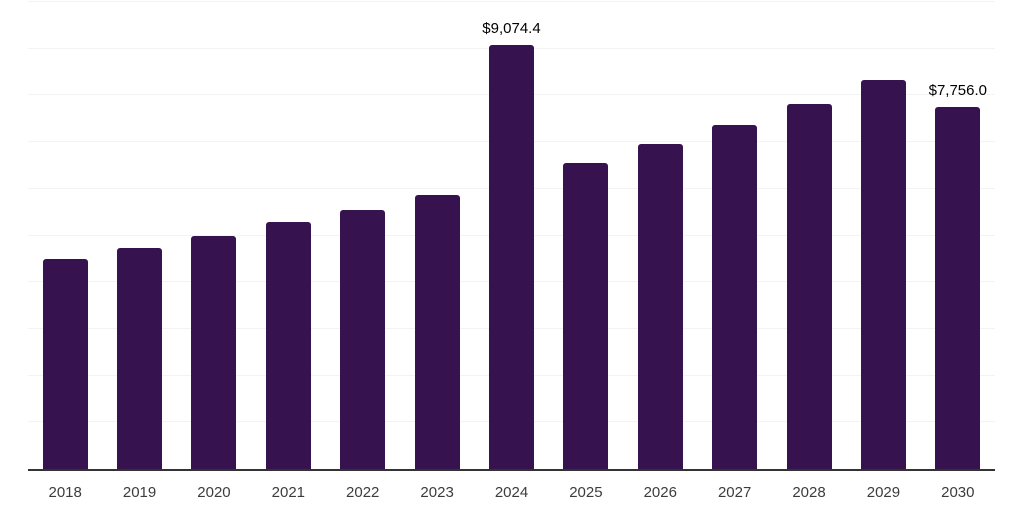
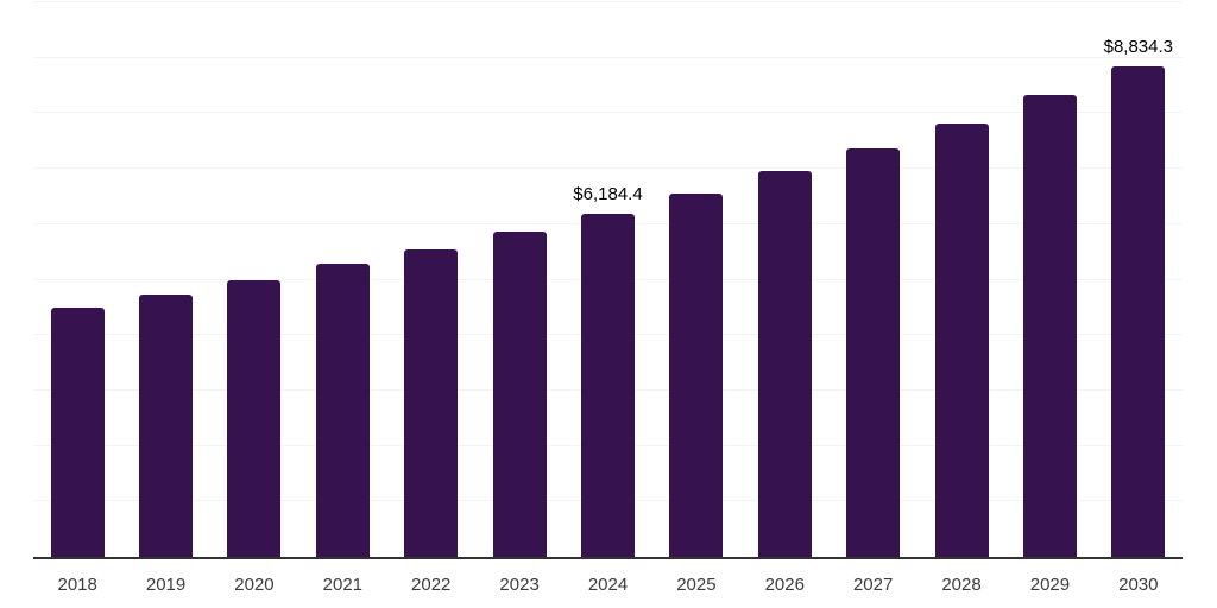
2024: $9,074.4 -> $6,184.4
2030: $7,756.0 -> $8,834.3
